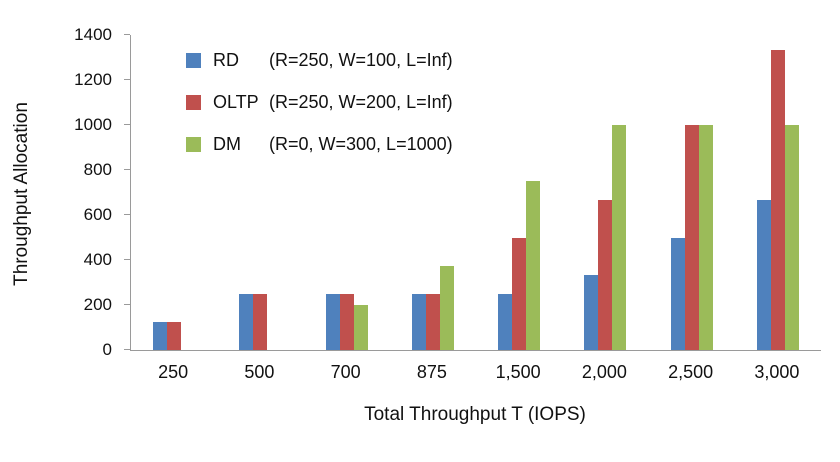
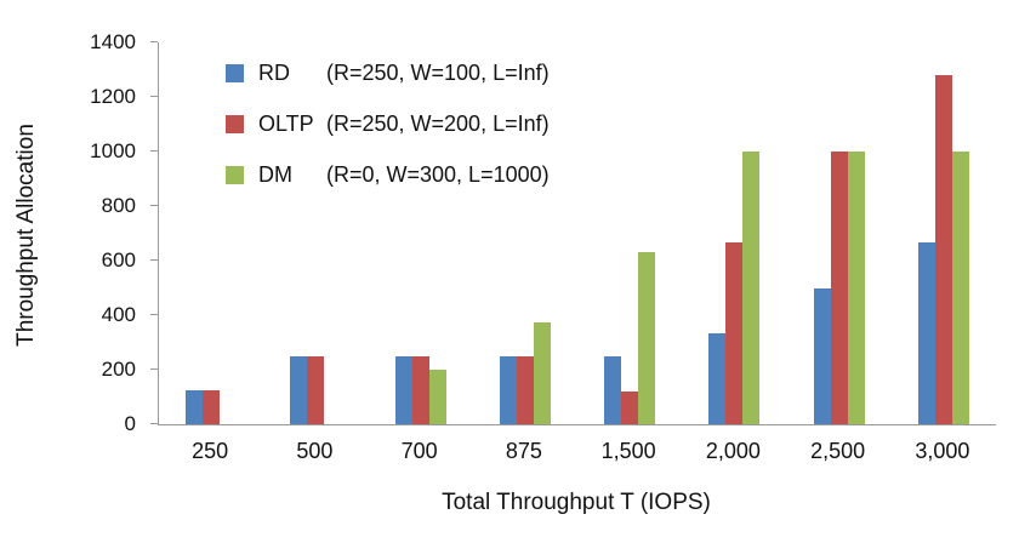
OLTP/1,500: 500 -> 120
DM/1,500: 750 -> 630
OLTP/3,000: 1330 -> 1280
